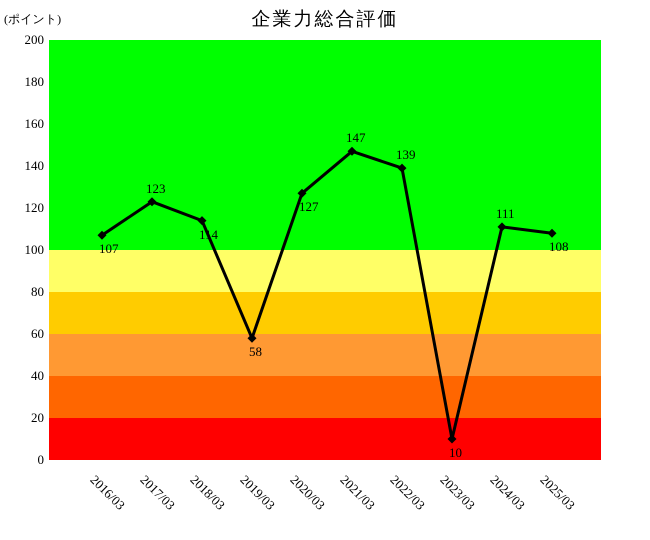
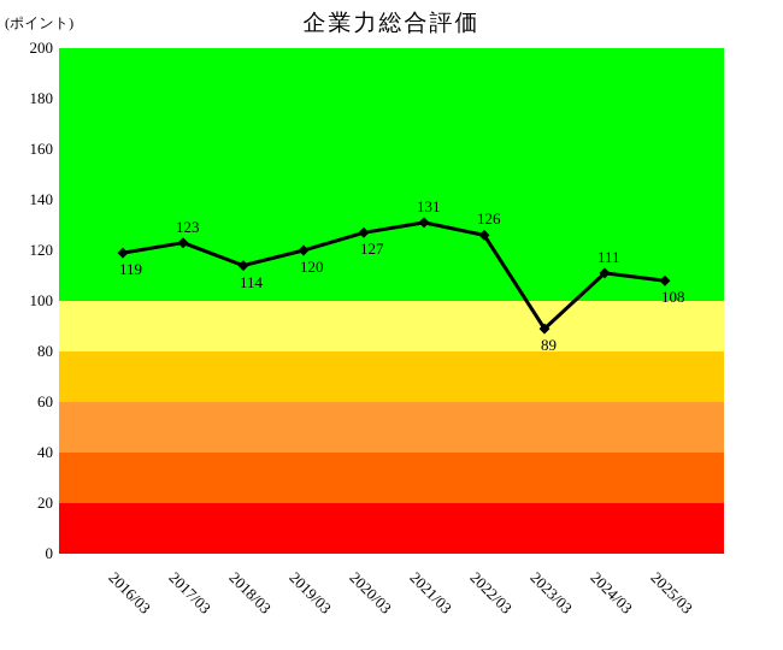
2016/03: 107 -> 119
2019/03: 58 -> 120
2021/03: 147 -> 131
2022/03: 139 -> 126
2023/03: 10 -> 89
